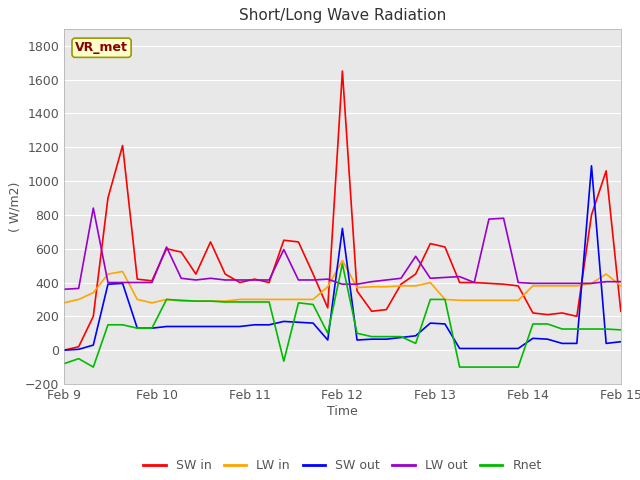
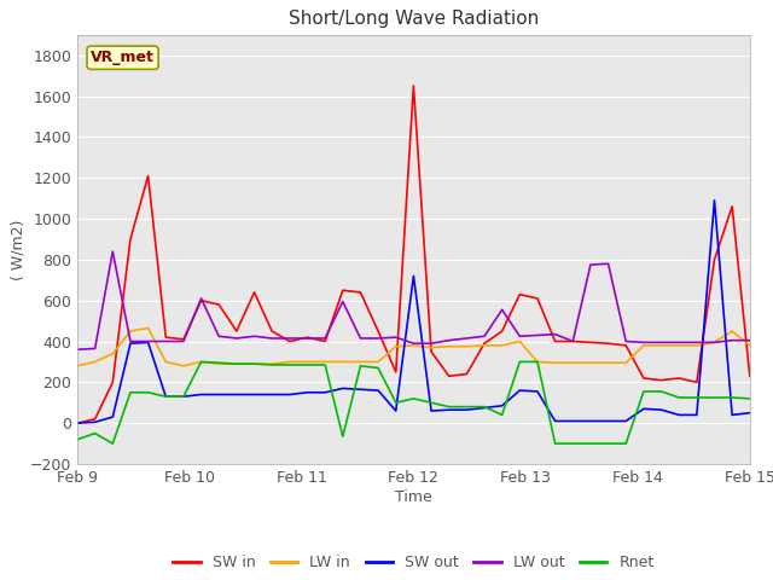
LW in/Feb 12: 530 -> 380
Rnet/Feb 12: 510 -> 120
